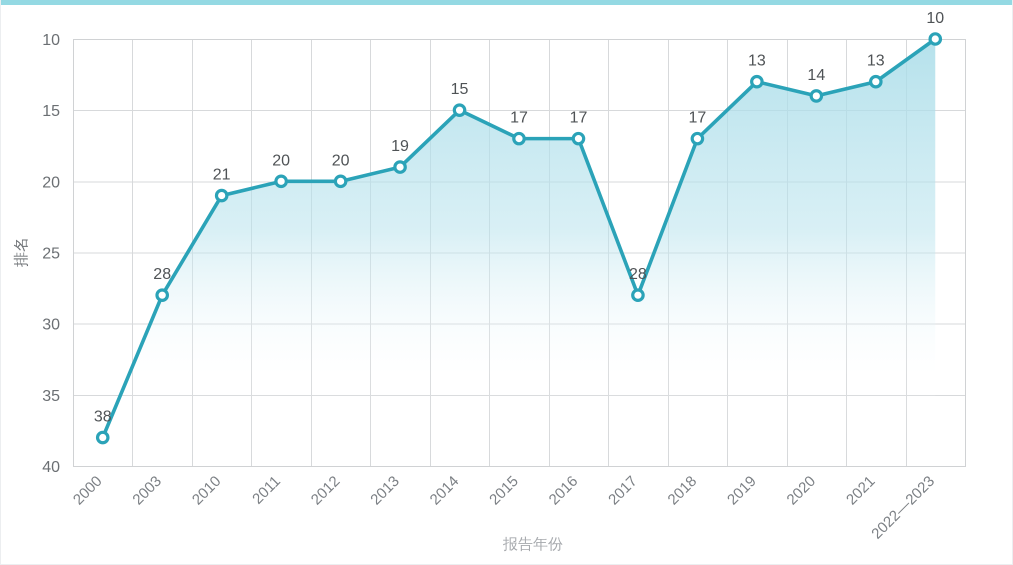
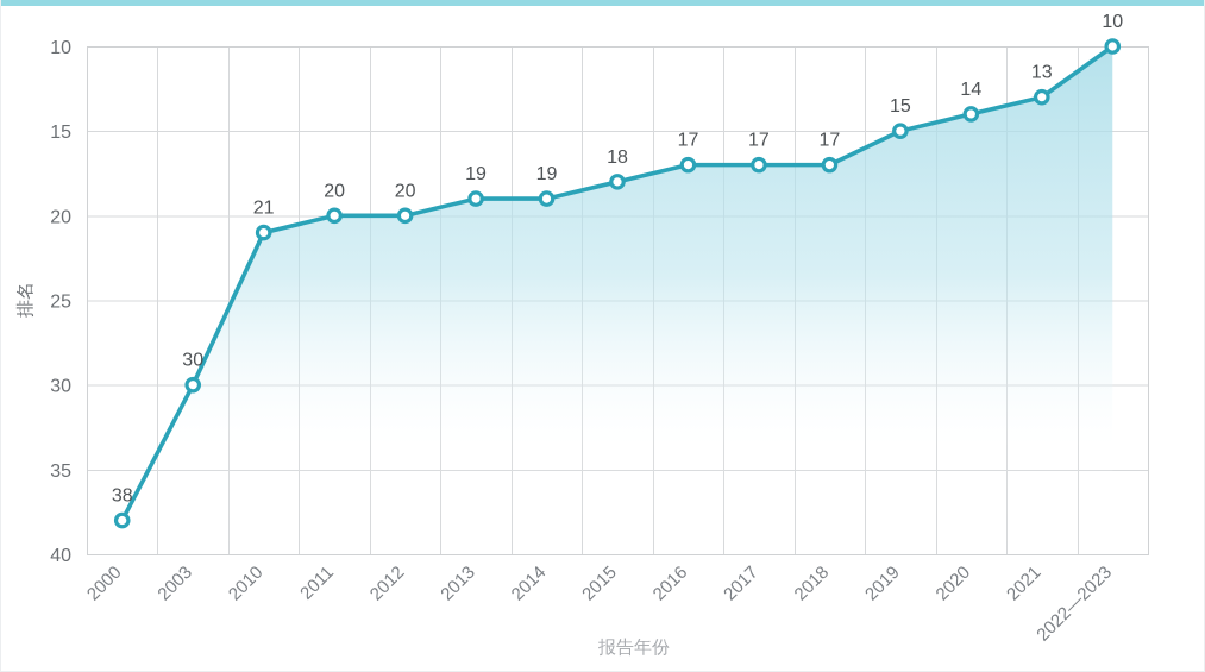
2003: 28 -> 30
2014: 15 -> 19
2015: 17 -> 18
2017: 28 -> 17
2019: 13 -> 15
